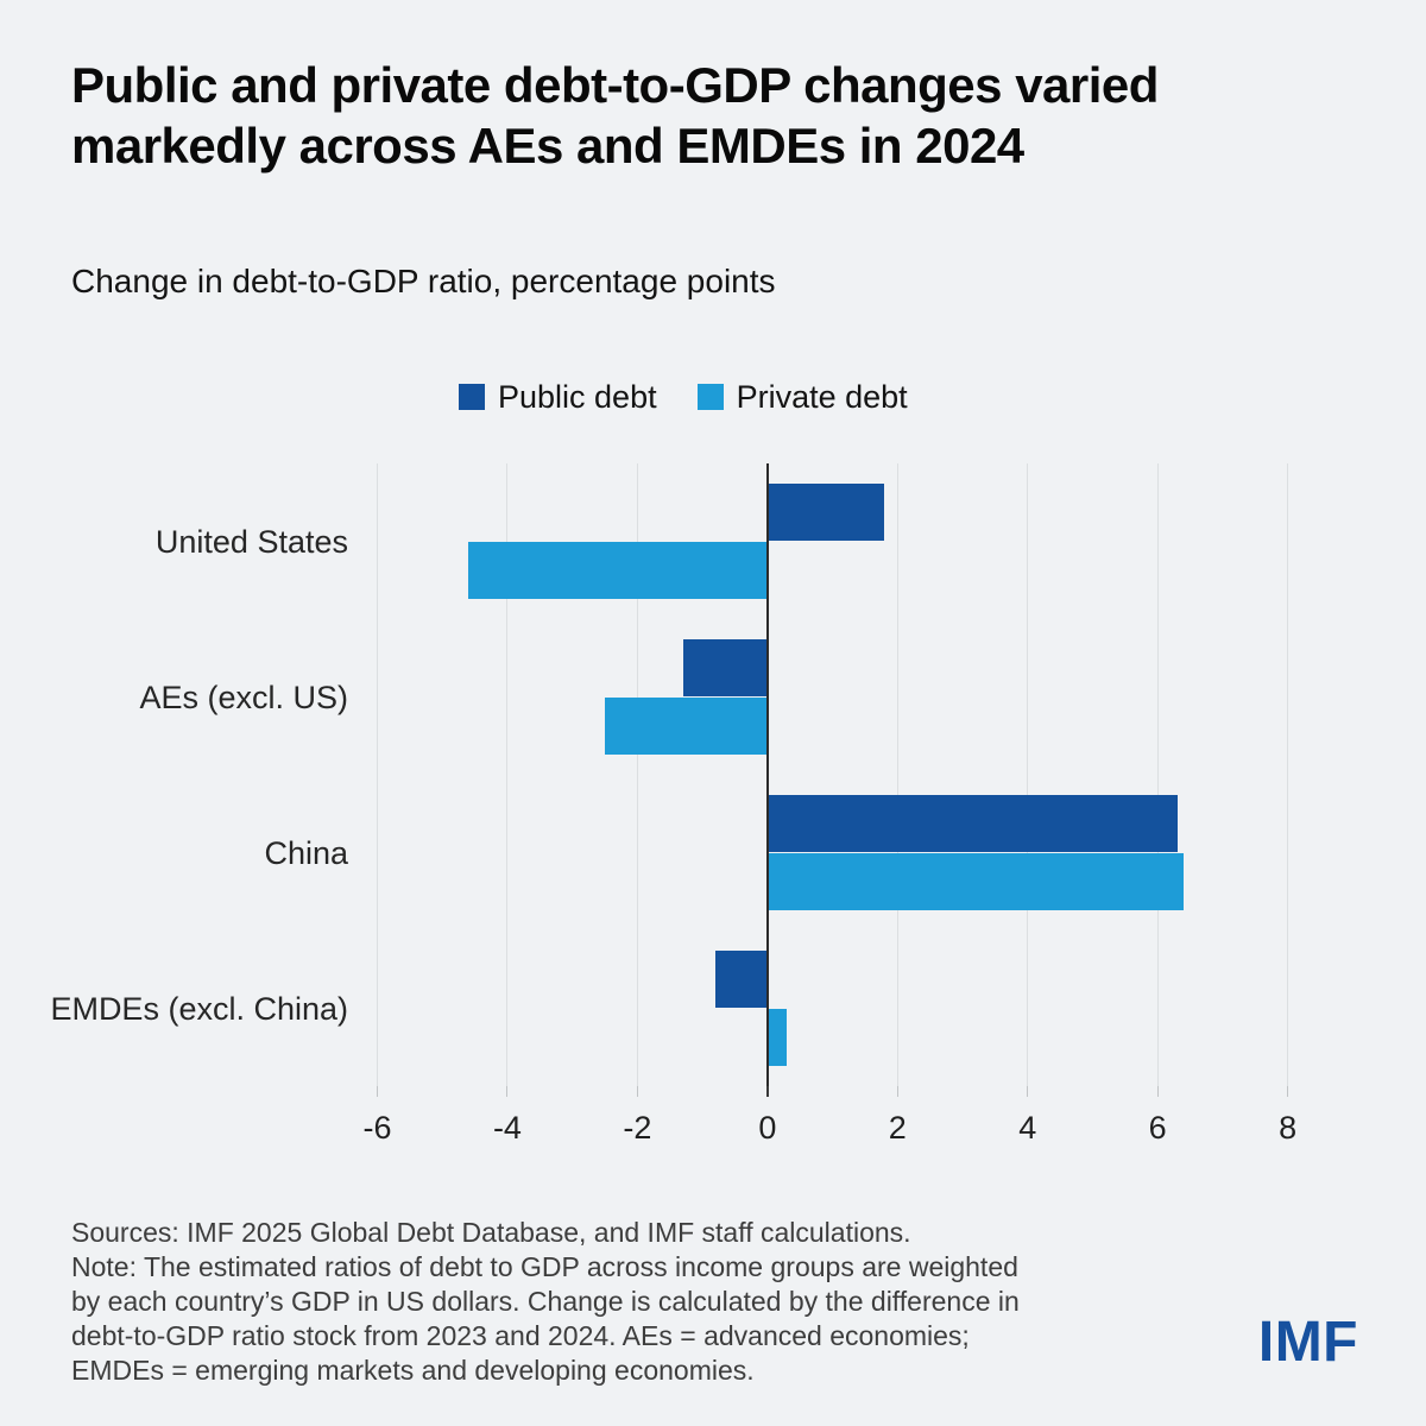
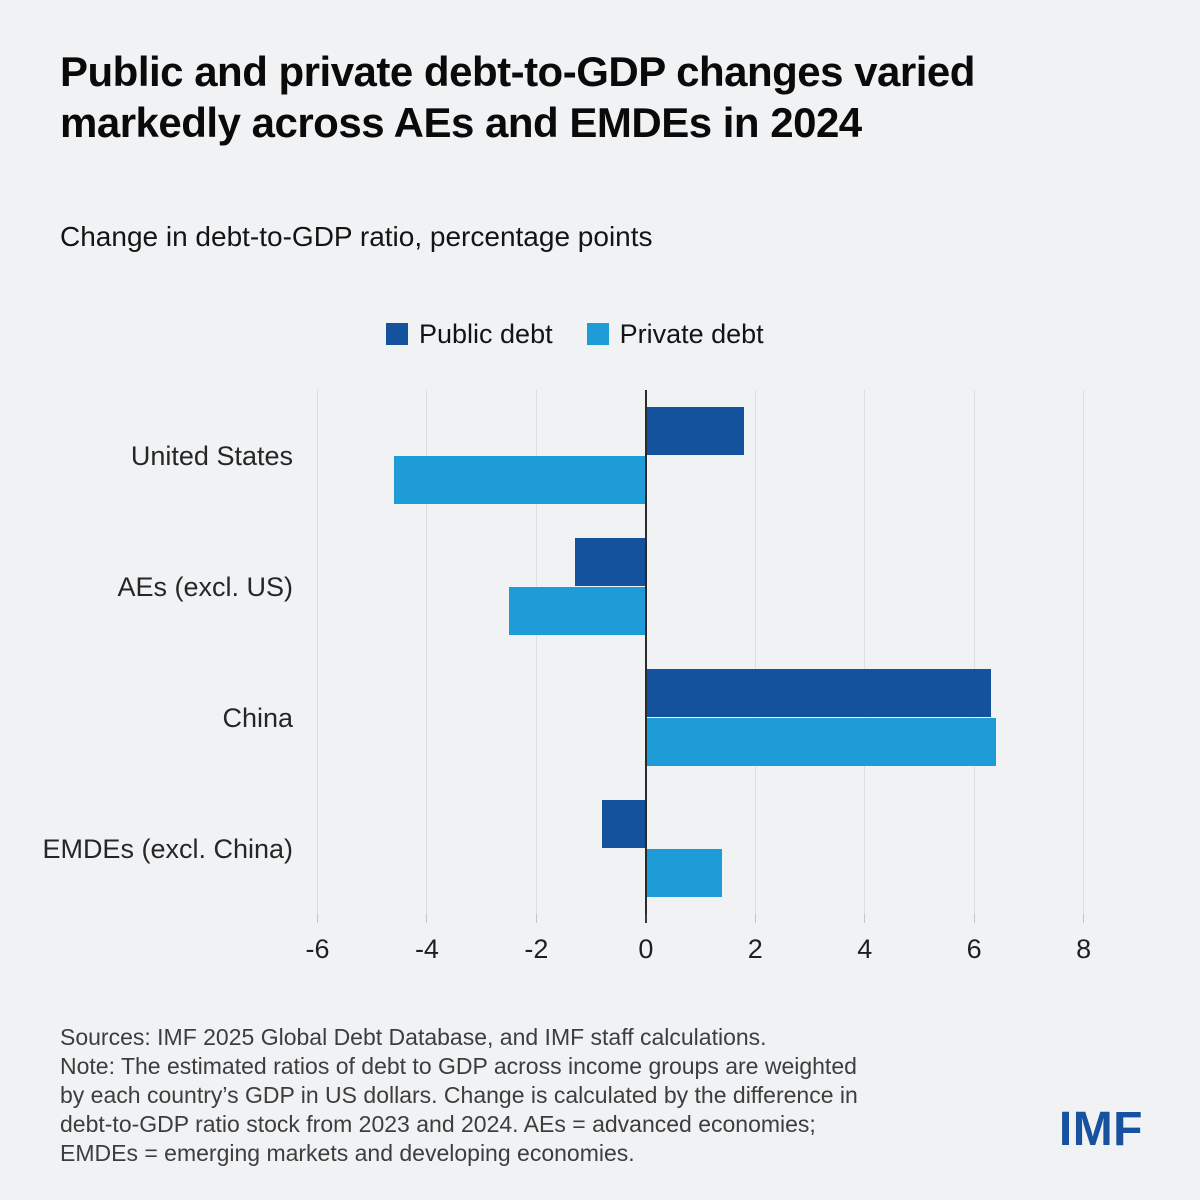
Private debt/EMDEs (excl. China): 0.3 -> 1.4
